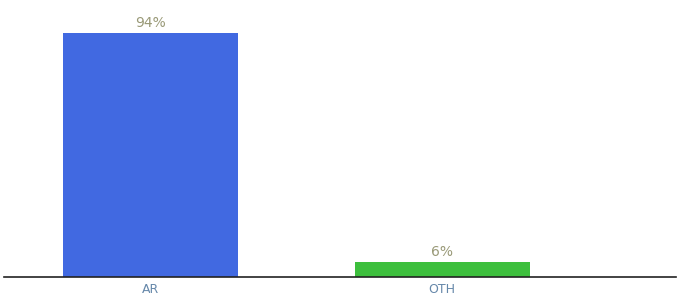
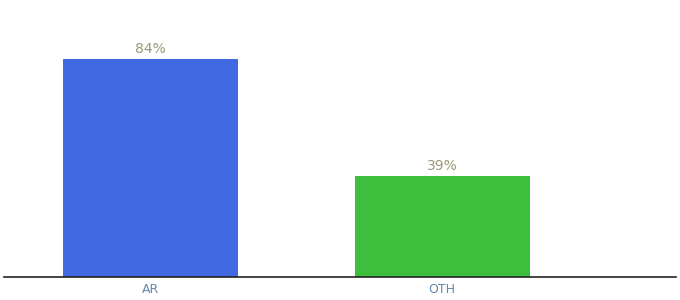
AR: 94% -> 84%
OTH: 6% -> 39%
